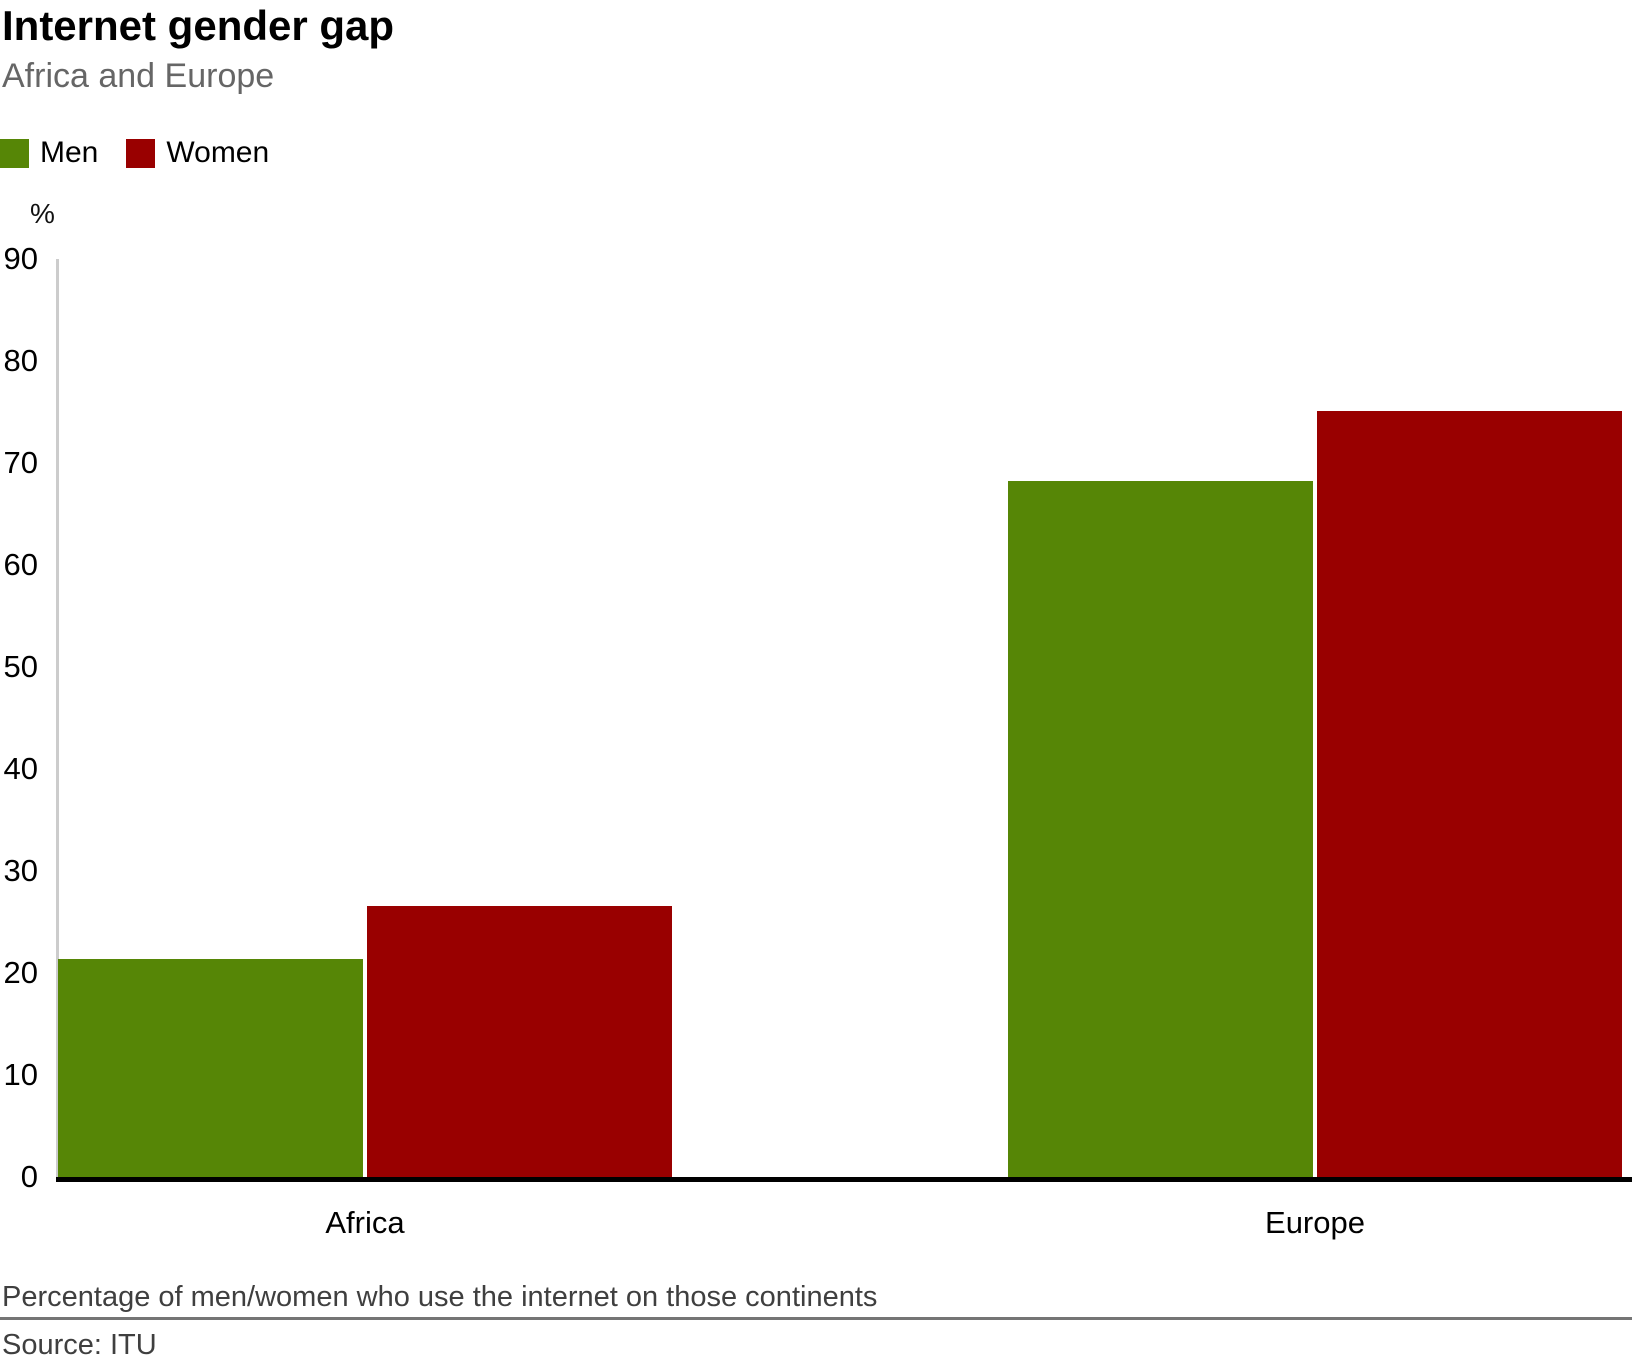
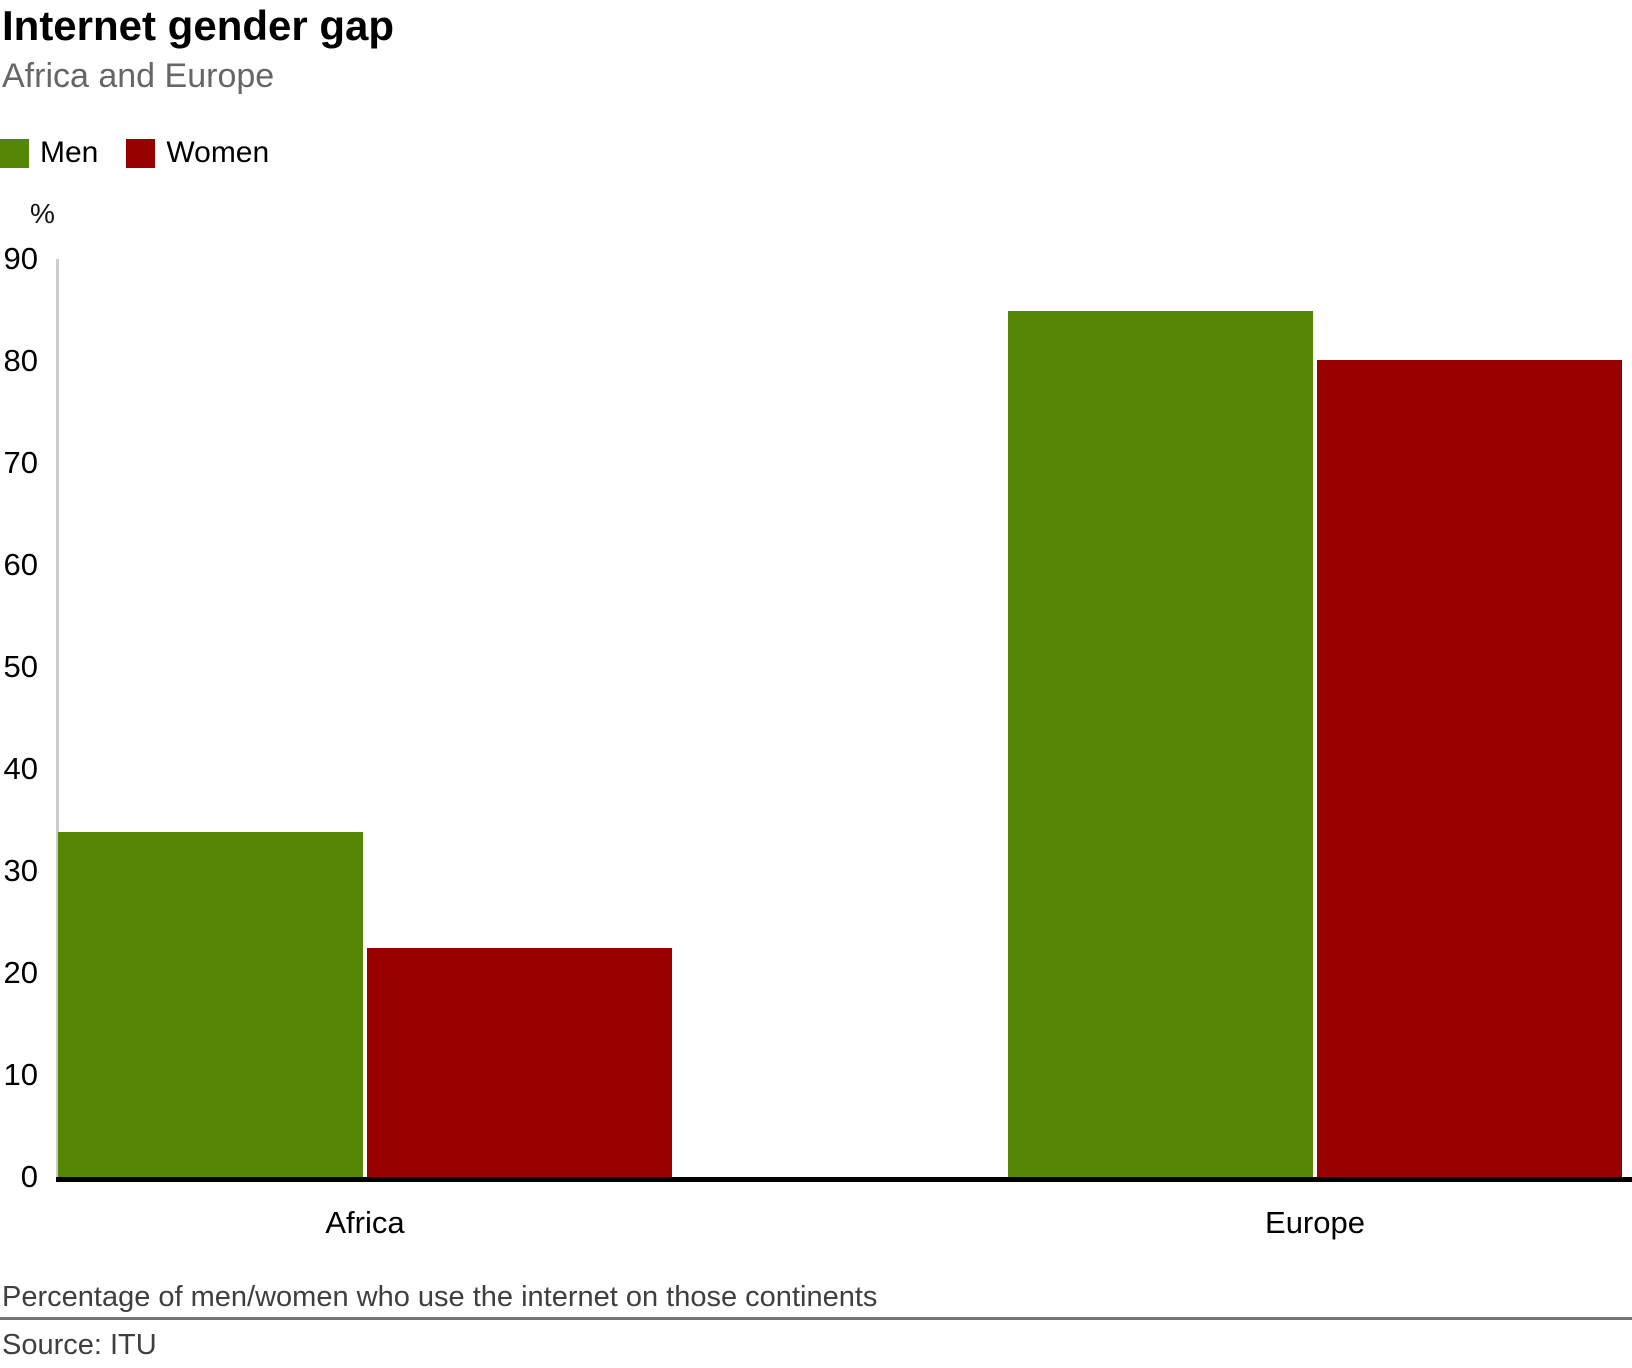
Men/Africa: 21.4 -> 33.8
Women/Africa: 26.6 -> 22.5
Men/Europe: 68.2 -> 84.9
Women/Europe: 75.1 -> 80.1
